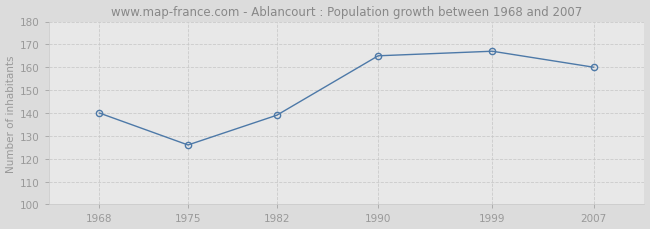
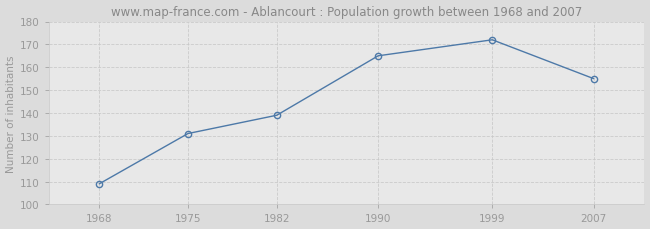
1968: 140 -> 109
1975: 126 -> 131
1999: 167 -> 172
2007: 160 -> 155
